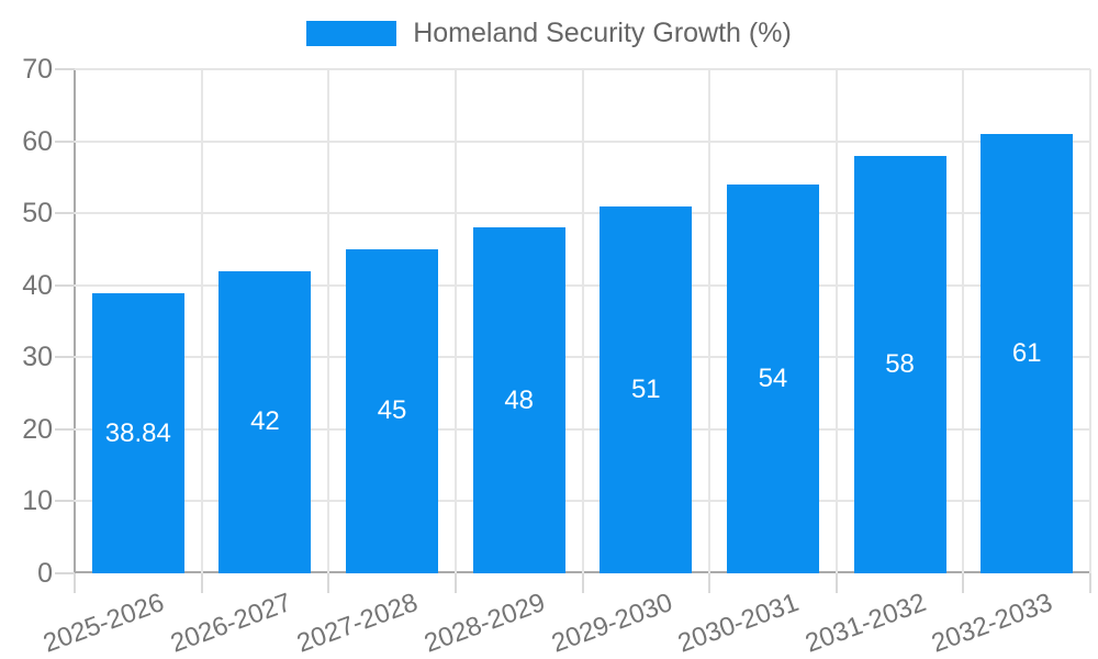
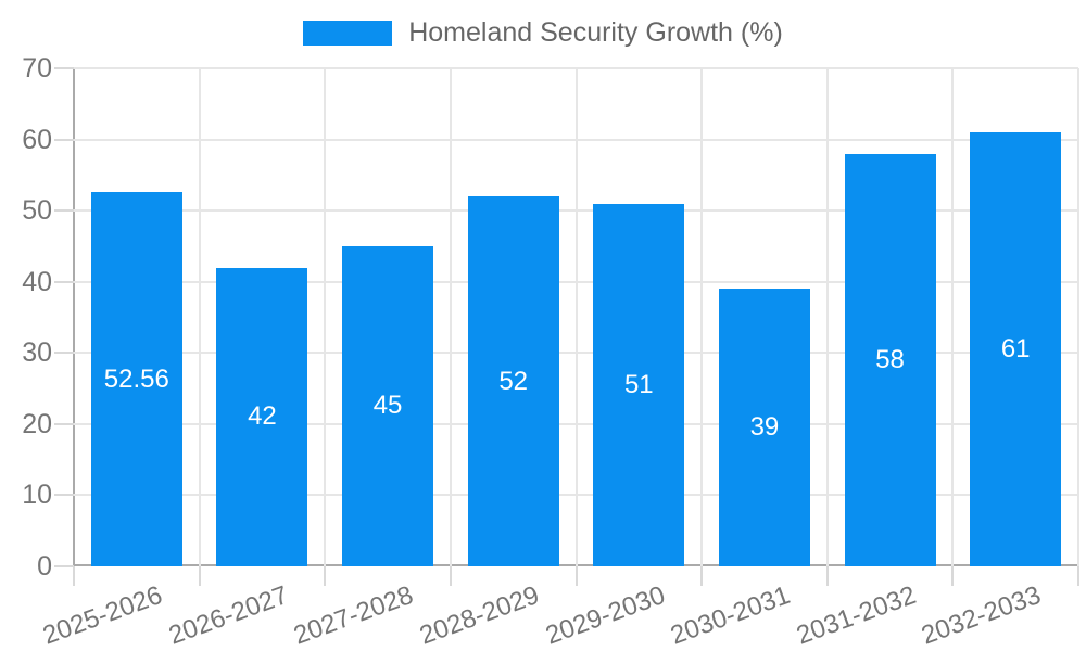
2025-2026: 38.84 -> 52.56
2028-2029: 48 -> 52
2030-2031: 54 -> 39
